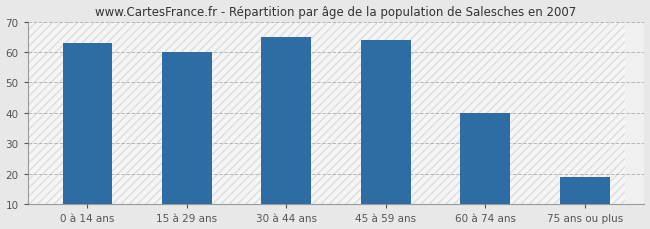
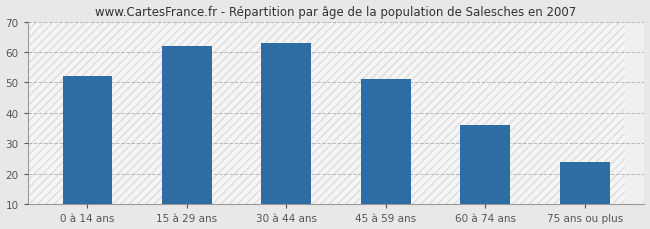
0 à 14 ans: 63 -> 52
15 à 29 ans: 60 -> 62
30 à 44 ans: 65 -> 63
45 à 59 ans: 64 -> 51
60 à 74 ans: 40 -> 36
75 ans ou plus: 19 -> 24
